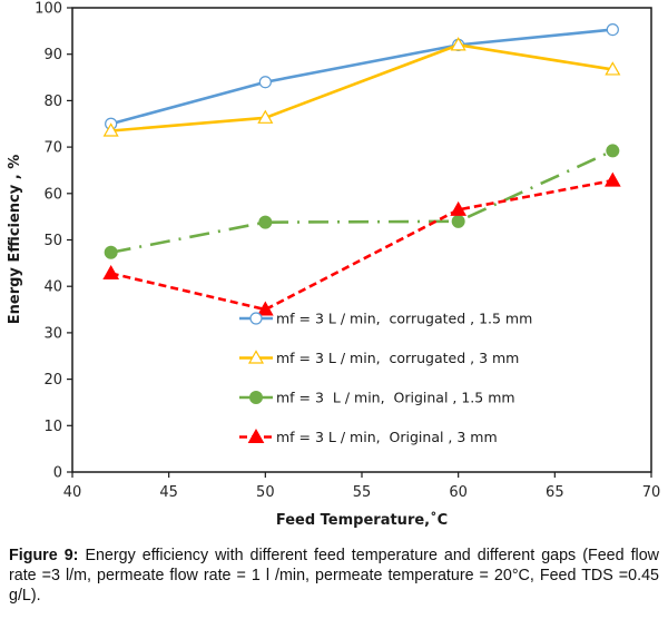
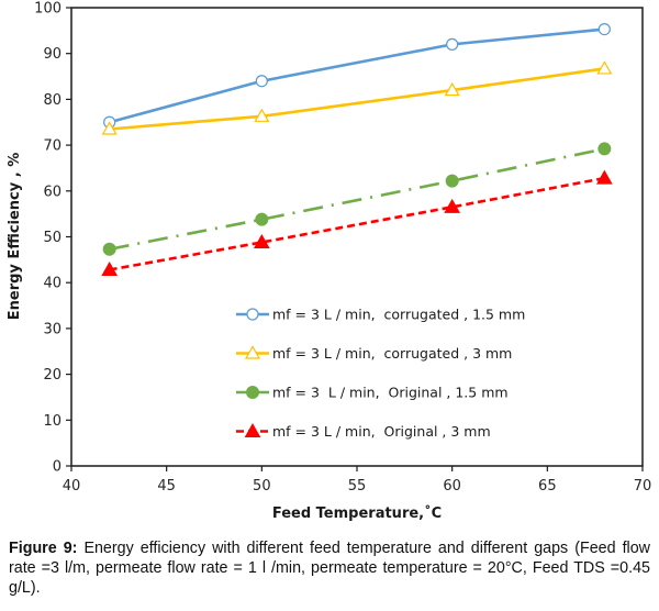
mf = 3 L / min, Original , 3 mm/50: 35 -> 49
mf = 3 L / min, corrugated , 3 mm/60: 92 -> 82
mf = 3 L / min, Original , 1.5 mm/60: 54 -> 62
